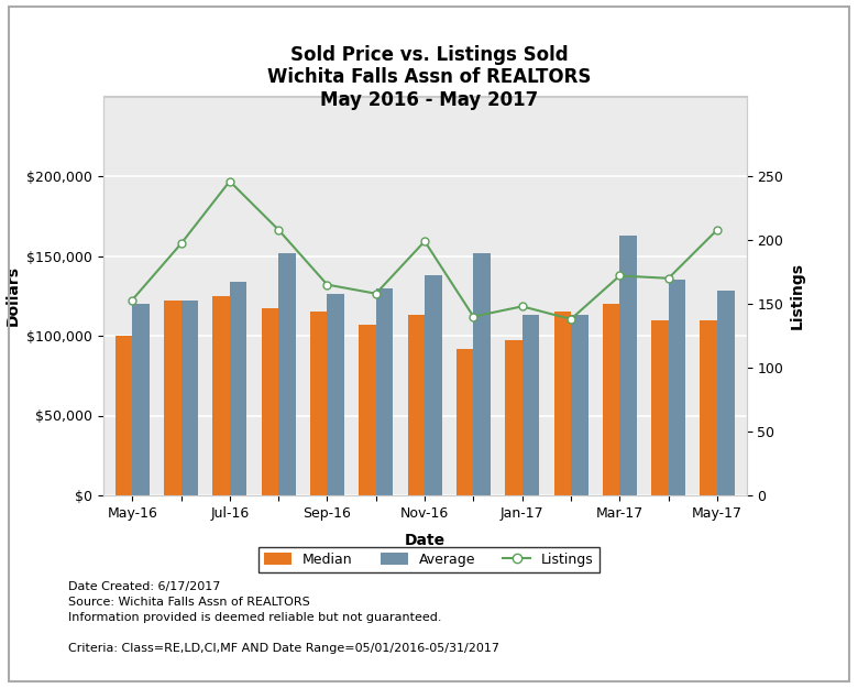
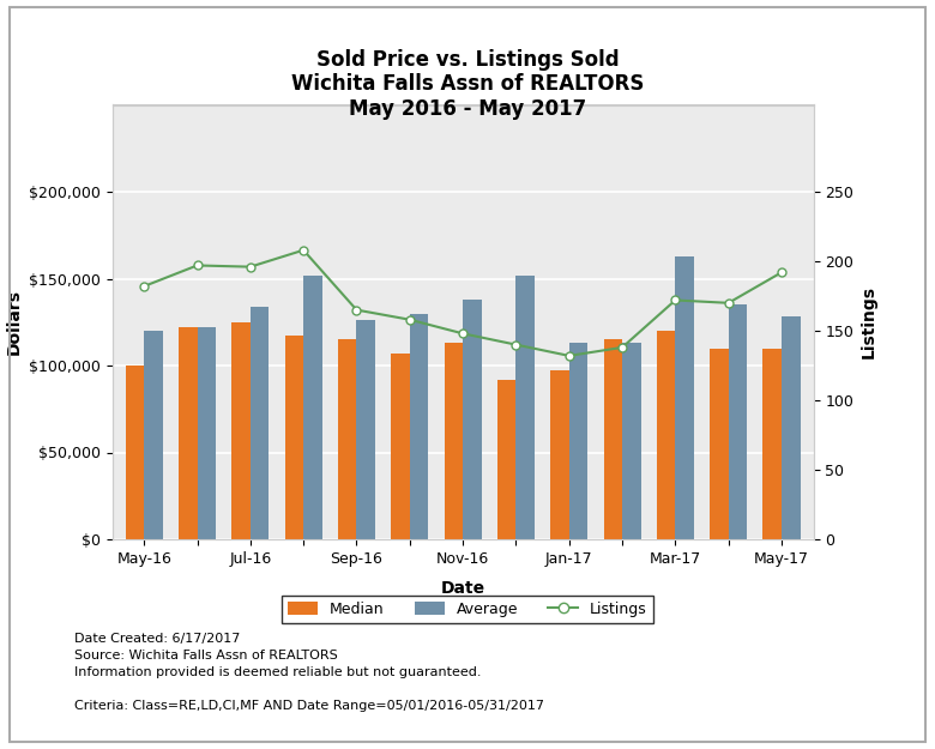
Listings/May-16: 153 -> 182
Listings/Jul-16: 246 -> 196
Listings/Nov-16: 199 -> 148
Listings/Jan-17: 148 -> 132
Listings/May-17: 208 -> 192
